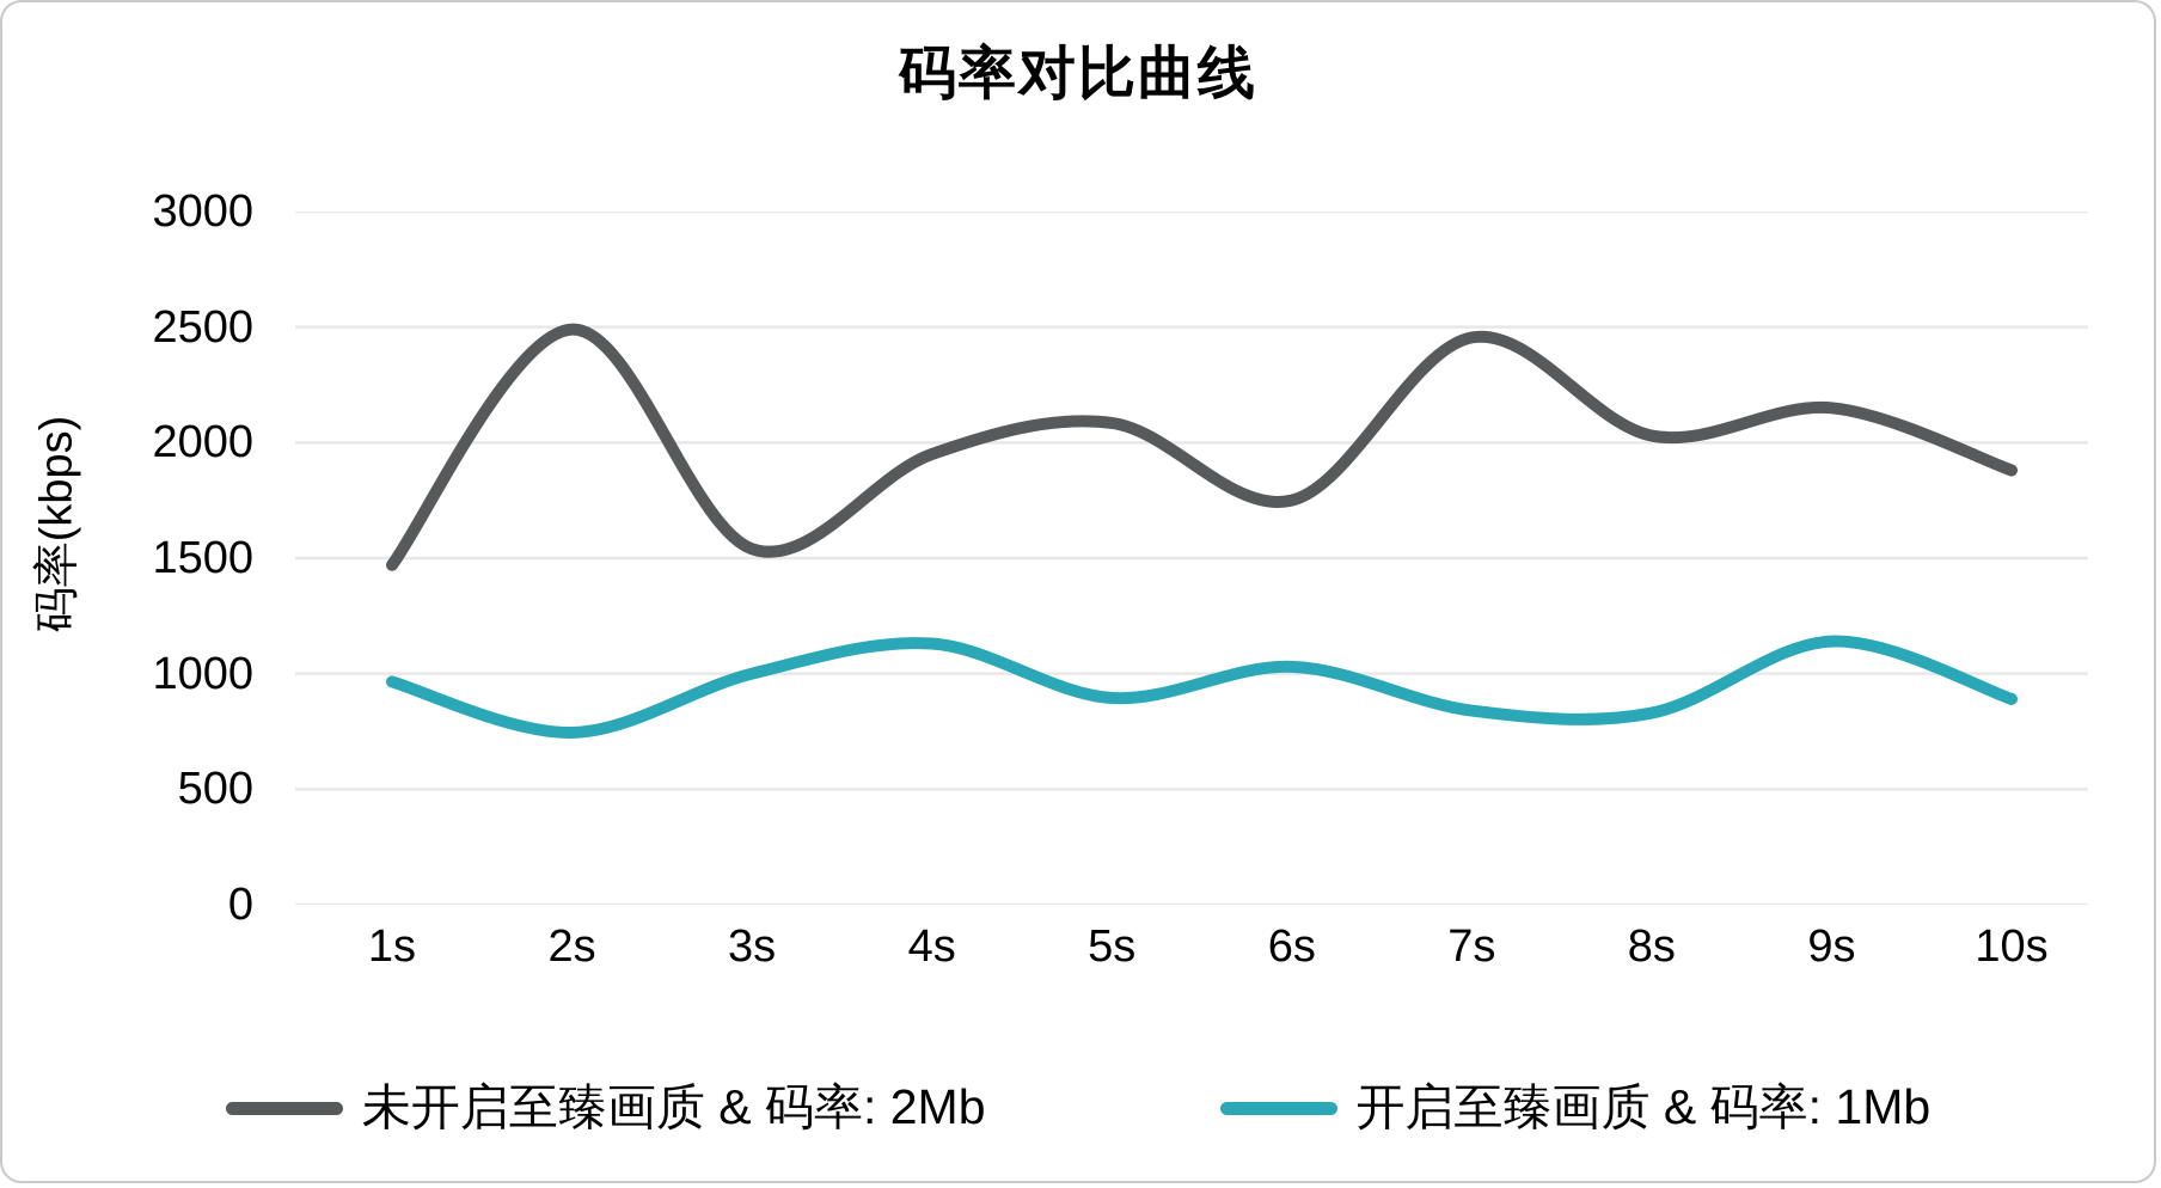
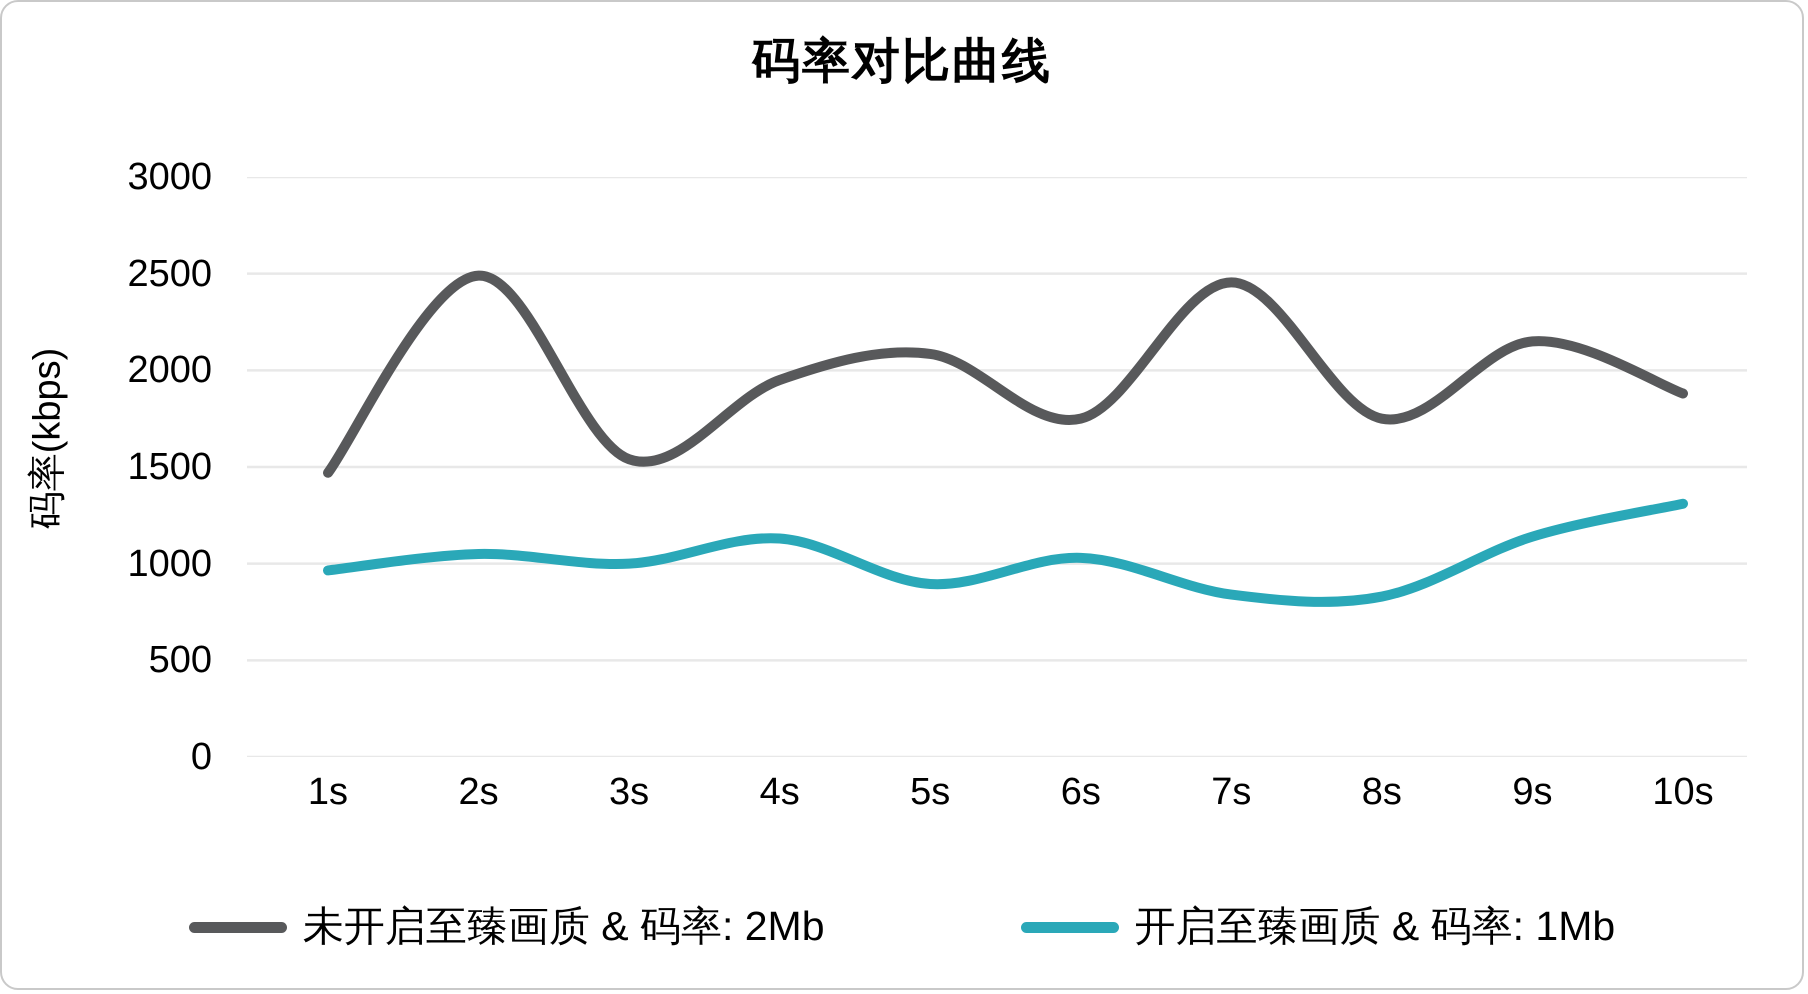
开启至臻画质 & 码率: 1Mb/2s: 740 -> 1050
未开启至臻画质 & 码率: 2Mb/8s: 2030 -> 1750
开启至臻画质 & 码率: 1Mb/10s: 890 -> 1310
